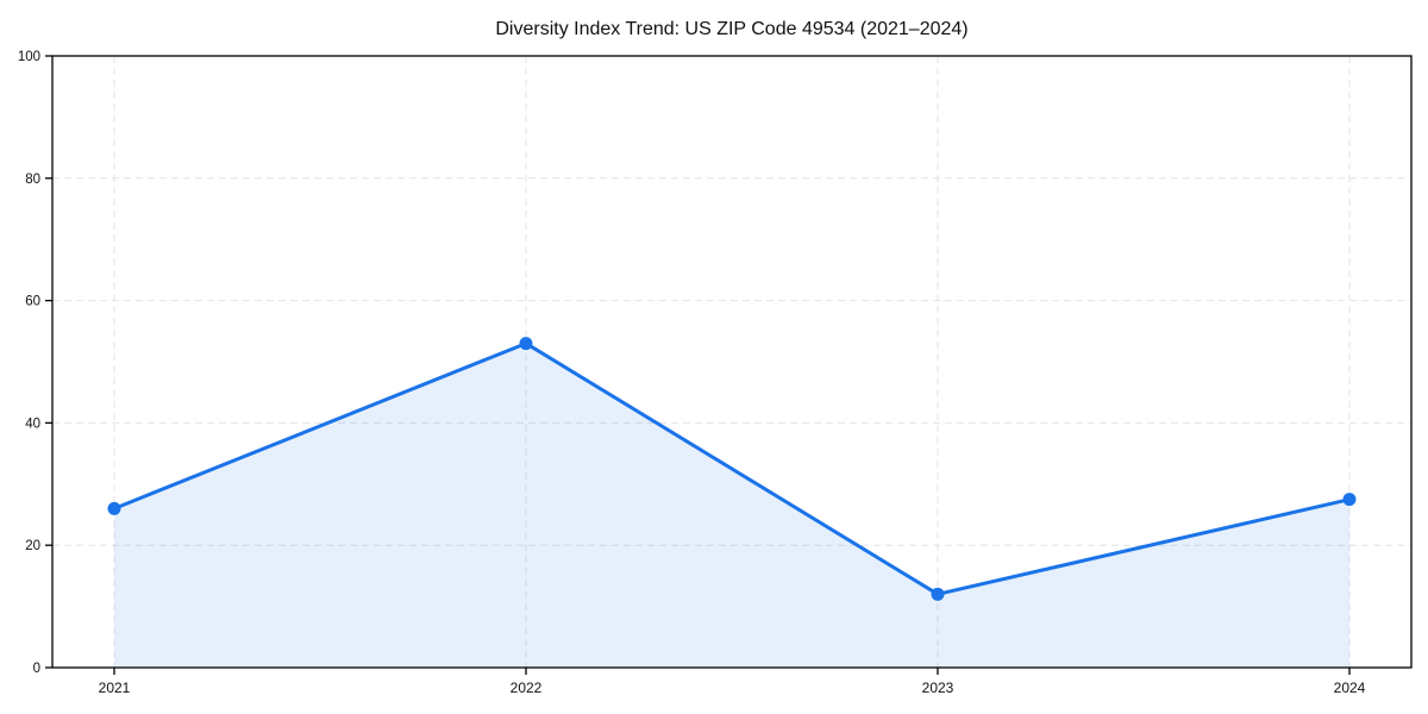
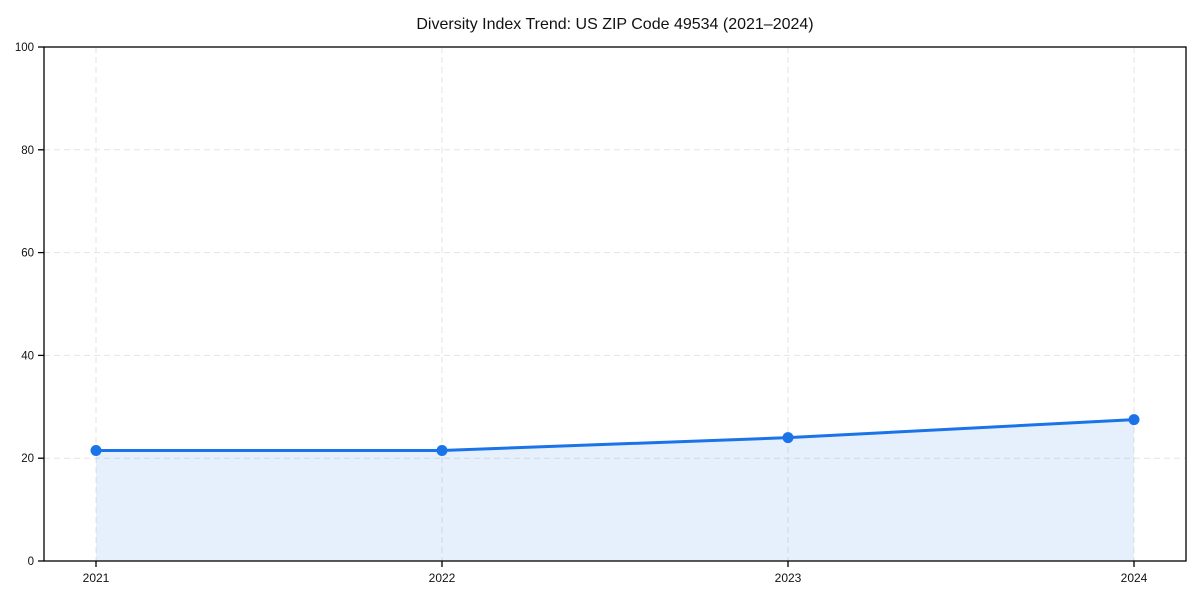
2021: 26 -> 22
2022: 53 -> 22
2023: 12 -> 24
